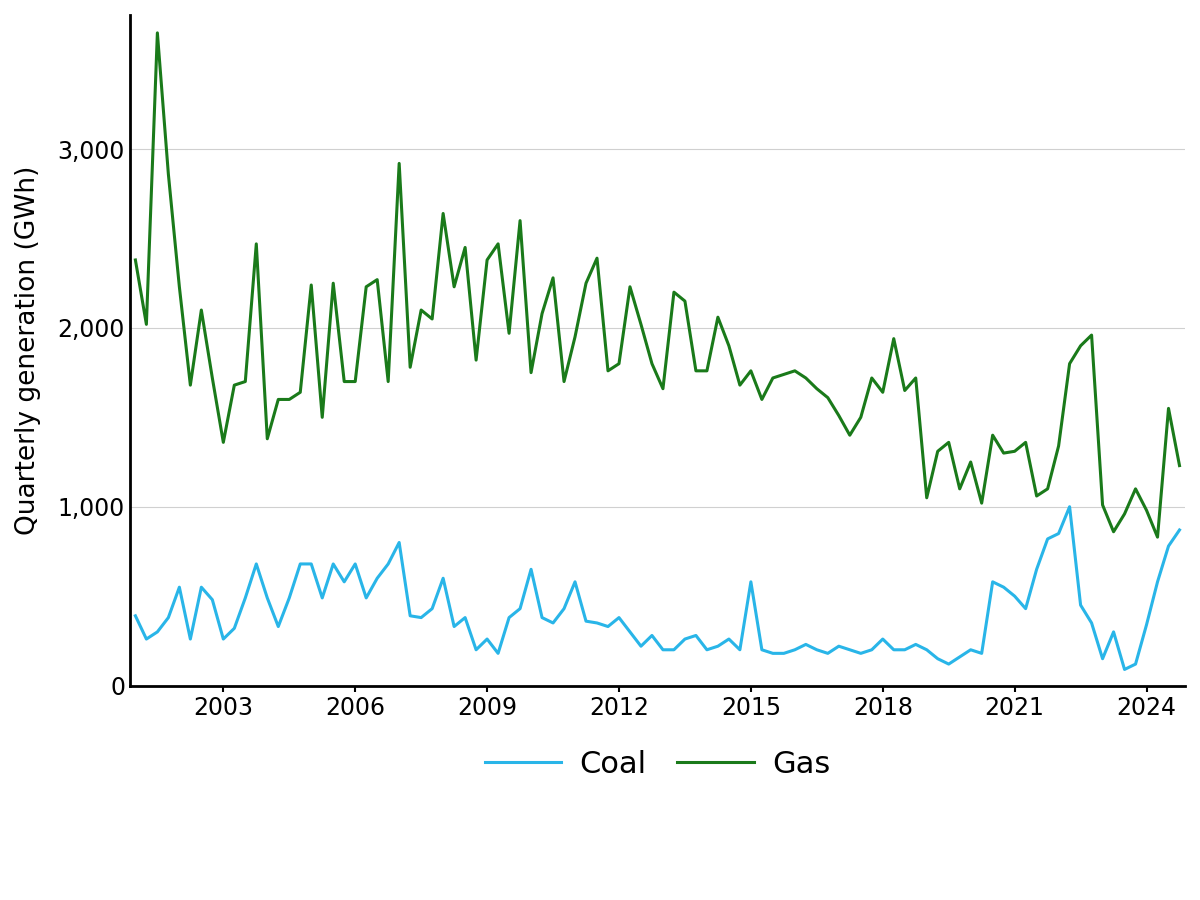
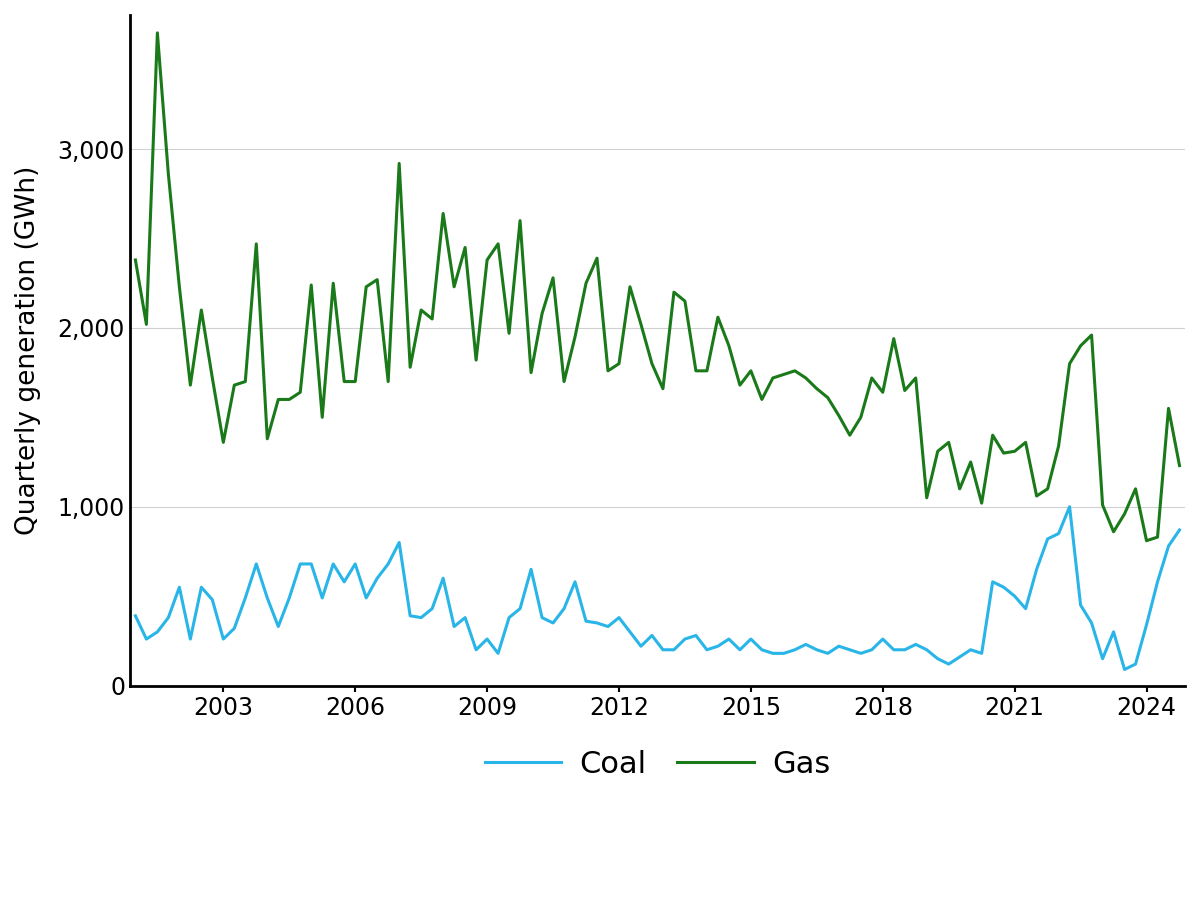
Coal/2015: 580 -> 260
Gas/2024: 980 -> 810
